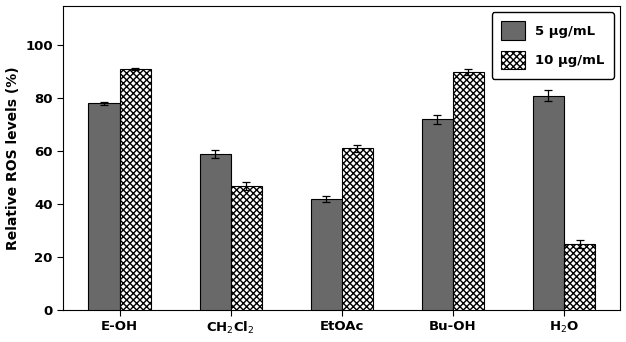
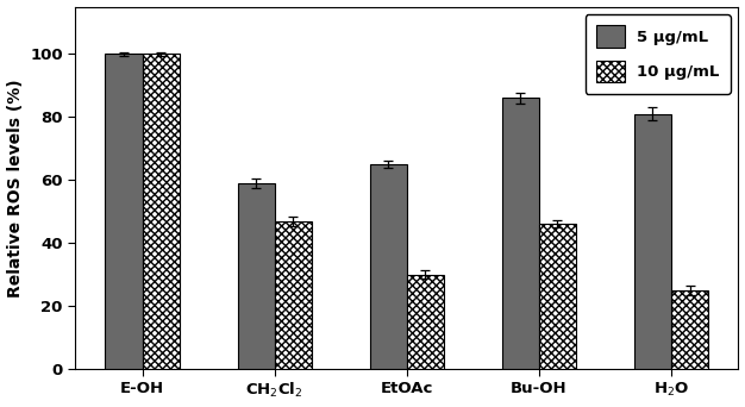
5 μg/mL/E-OH: 78 -> 100
10 μg/mL/E-OH: 91 -> 100
5 μg/mL/EtOAc: 42 -> 65
10 μg/mL/EtOAc: 61 -> 30
5 μg/mL/Bu-OH: 72 -> 86
10 μg/mL/Bu-OH: 90 -> 46
